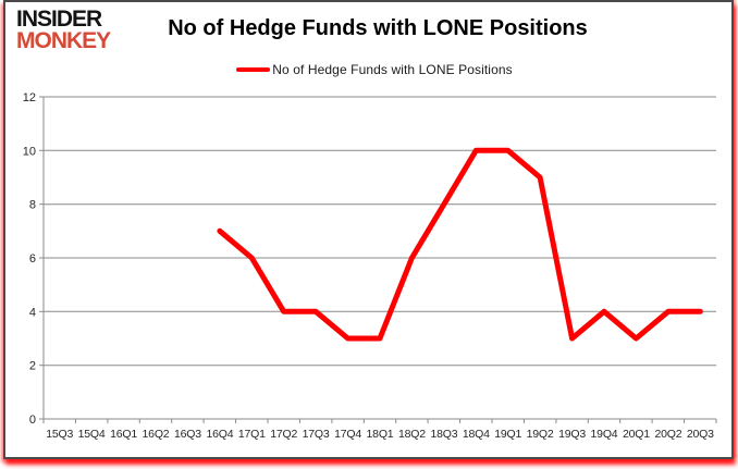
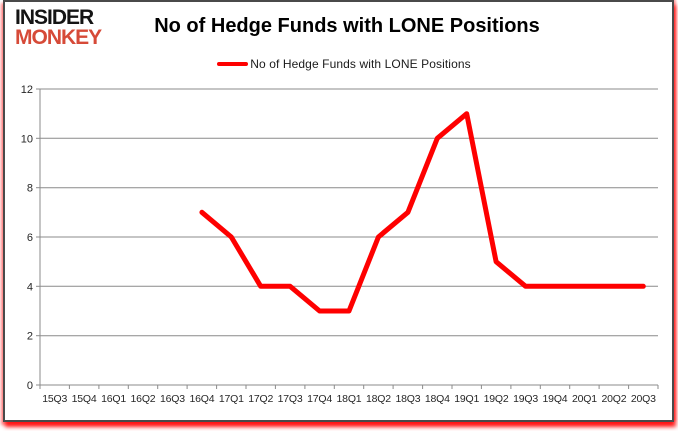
18Q3: 8 -> 7
19Q1: 10 -> 11
19Q2: 9 -> 5
19Q3: 3 -> 4
20Q1: 3 -> 4
